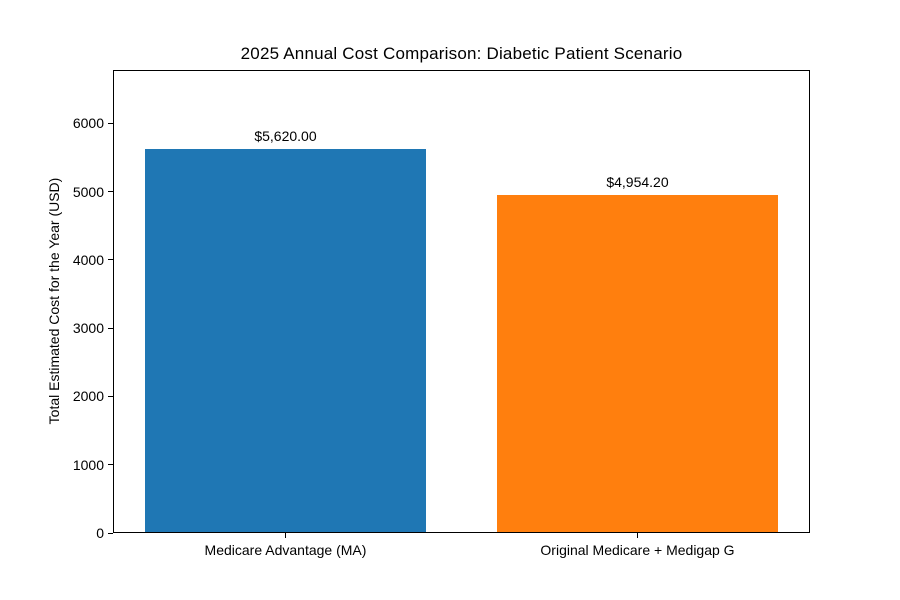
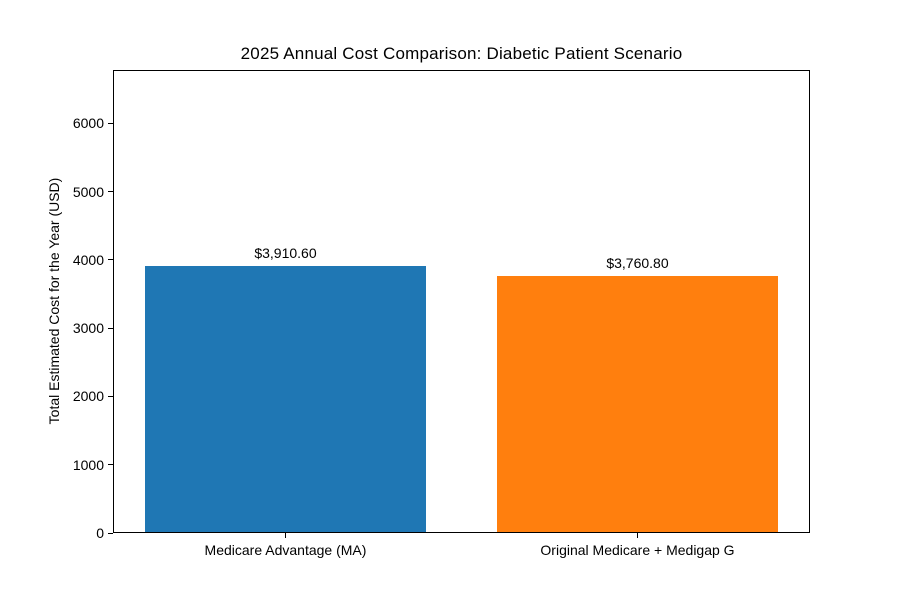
Medicare Advantage (MA): $5,620.00 -> $3,910.60
Original Medicare + Medigap G: $4,954.20 -> $3,760.80
